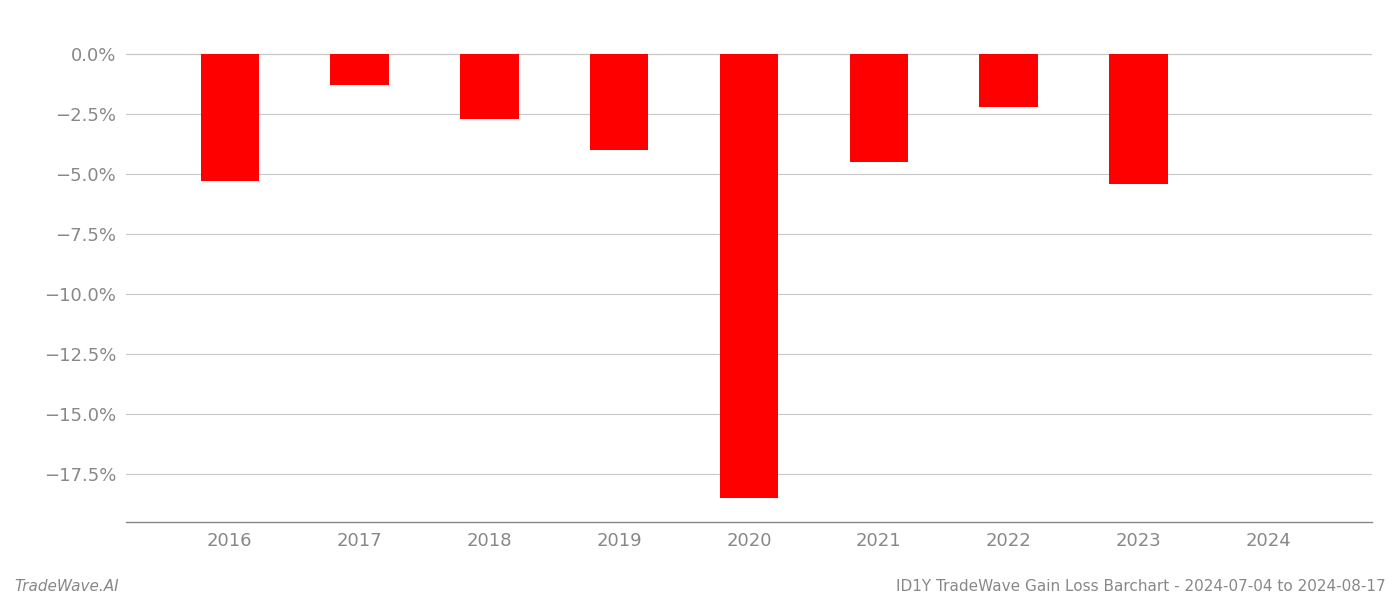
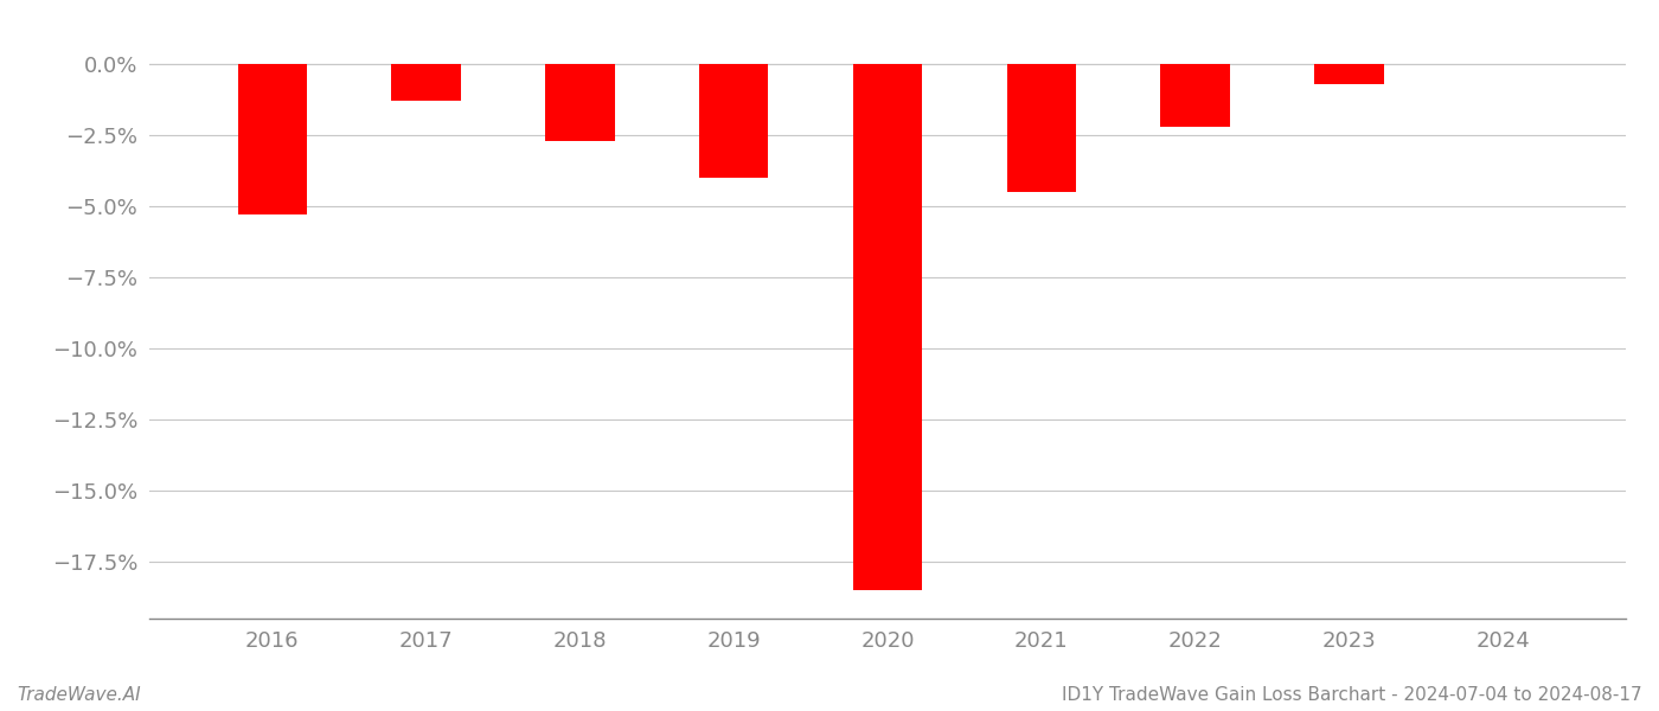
2023: -5.4% -> -0.7%
